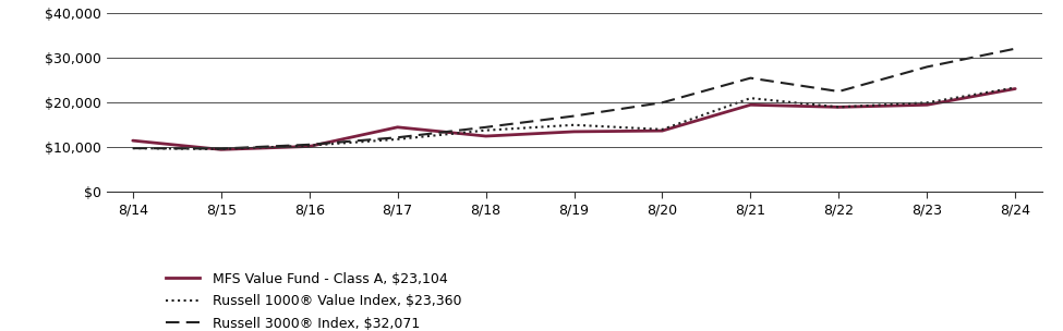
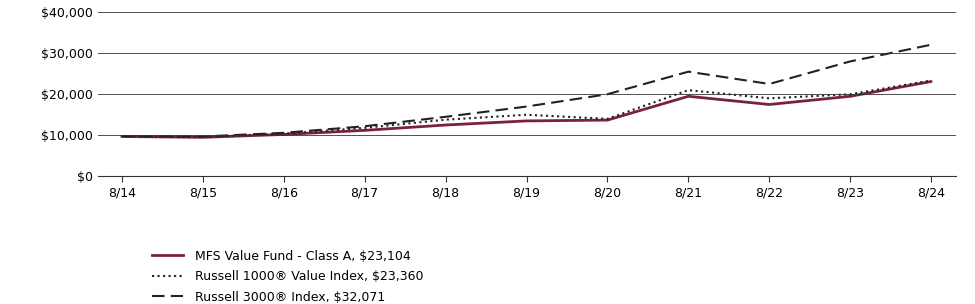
MFS Value Fund - Class A, $23,104/8/14: $11,500 -> $9,700
MFS Value Fund - Class A, $23,104/8/17: $14,500 -> $11,200
MFS Value Fund - Class A, $23,104/8/22: $19,000 -> $17,500
